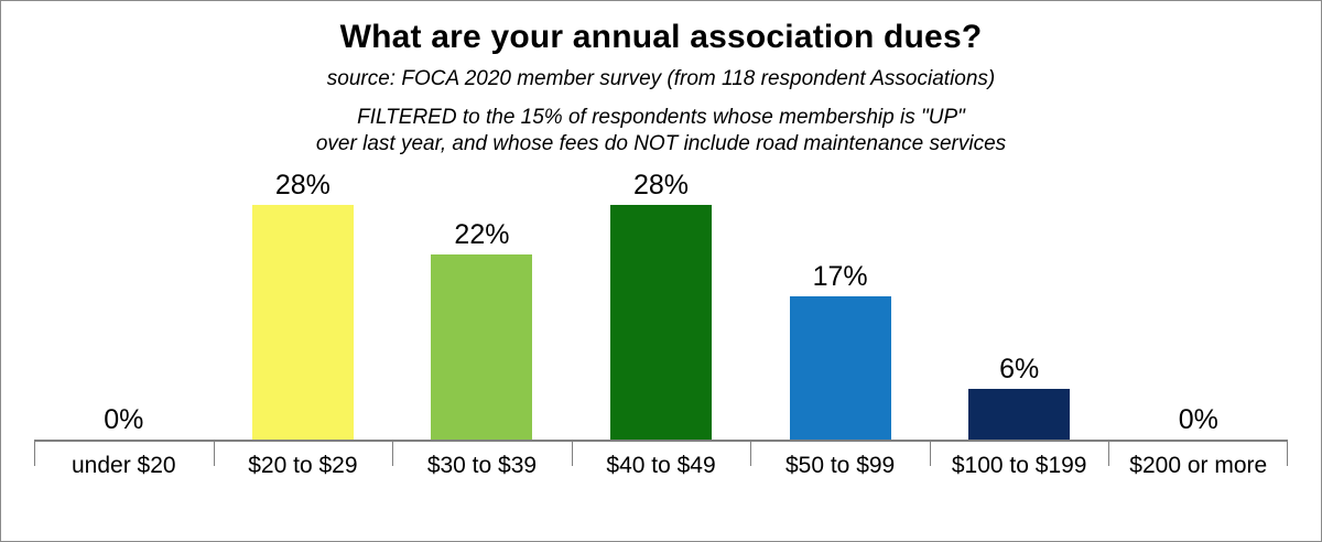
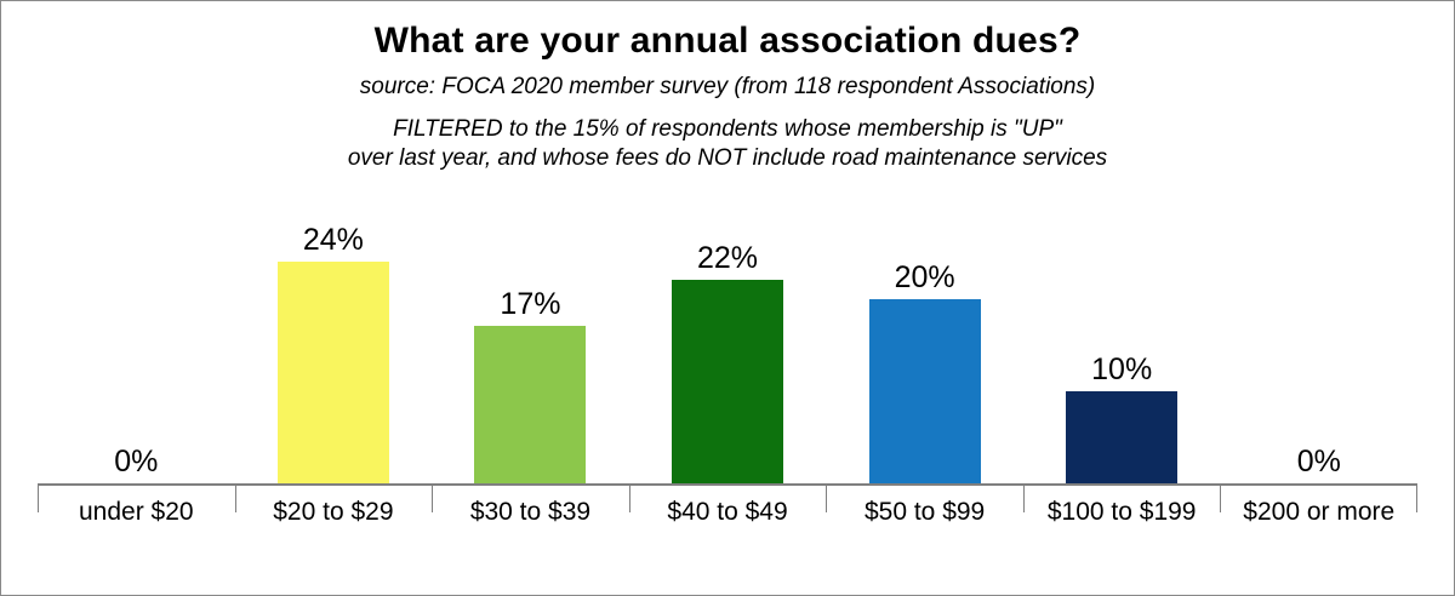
$20 to $29: 28% -> 24%
$30 to $39: 22% -> 17%
$40 to $49: 28% -> 22%
$50 to $99: 17% -> 20%
$100 to $199: 6% -> 10%
